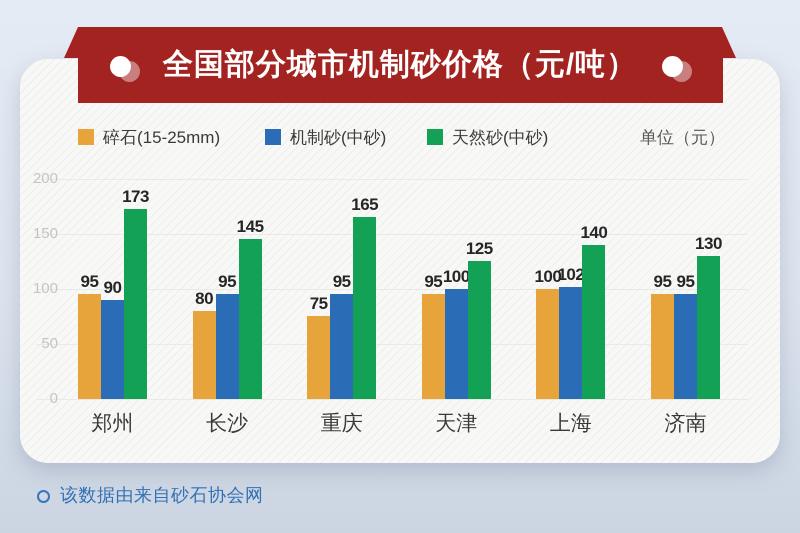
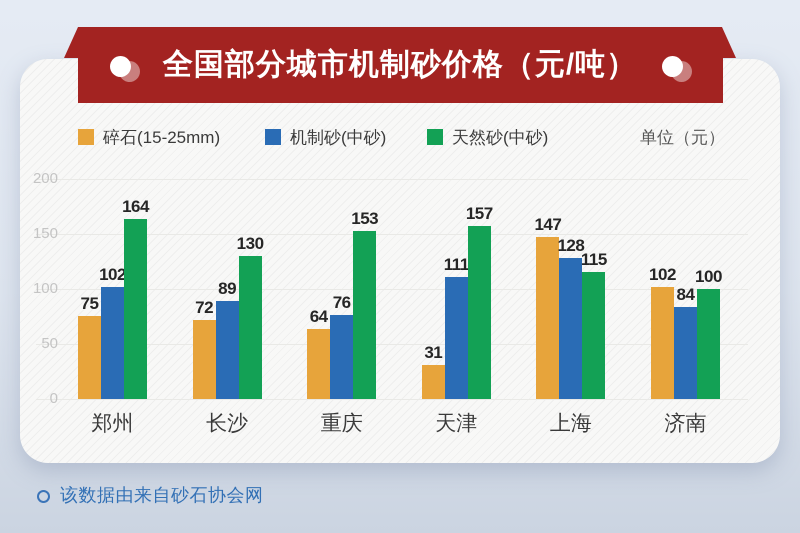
碎石(15-25mm)/郑州: 95 -> 75
机制砂(中砂)/郑州: 90 -> 102
天然砂(中砂)/郑州: 173 -> 164
碎石(15-25mm)/长沙: 80 -> 72
机制砂(中砂)/长沙: 95 -> 89
天然砂(中砂)/长沙: 145 -> 130
碎石(15-25mm)/重庆: 75 -> 64
机制砂(中砂)/重庆: 95 -> 76
天然砂(中砂)/重庆: 165 -> 153
碎石(15-25mm)/天津: 95 -> 31
机制砂(中砂)/天津: 100 -> 111
天然砂(中砂)/天津: 125 -> 157
碎石(15-25mm)/上海: 100 -> 147
机制砂(中砂)/上海: 102 -> 128
天然砂(中砂)/上海: 140 -> 115
碎石(15-25mm)/济南: 95 -> 102
机制砂(中砂)/济南: 95 -> 84
天然砂(中砂)/济南: 130 -> 100
